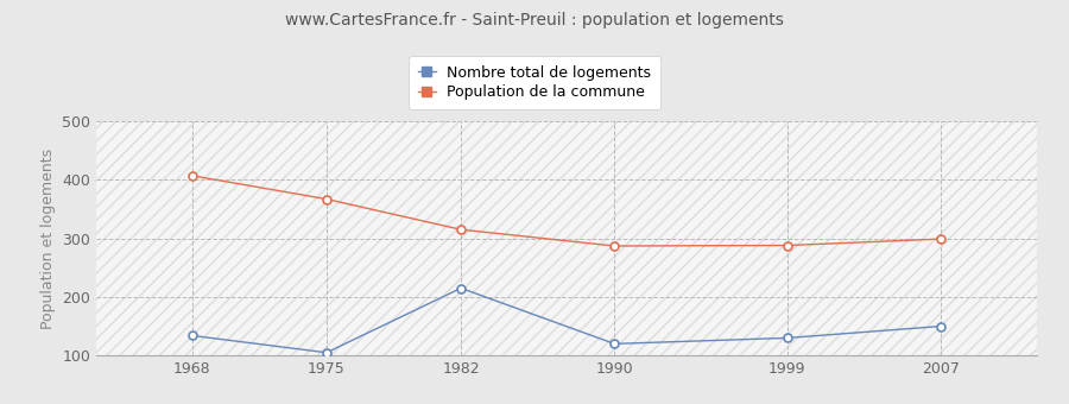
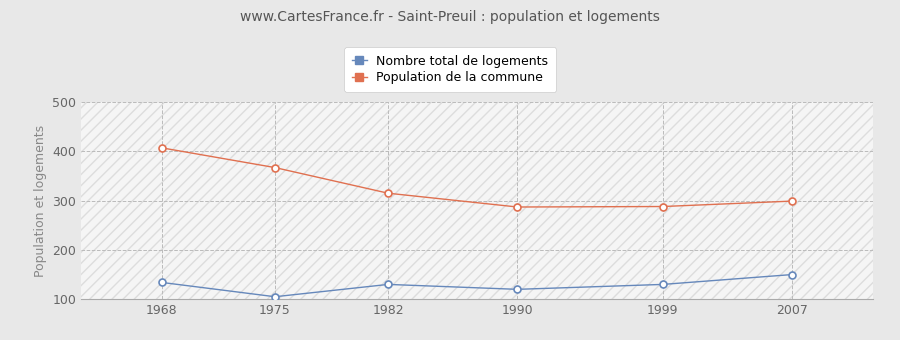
Nombre total de logements/1982: 215 -> 130
